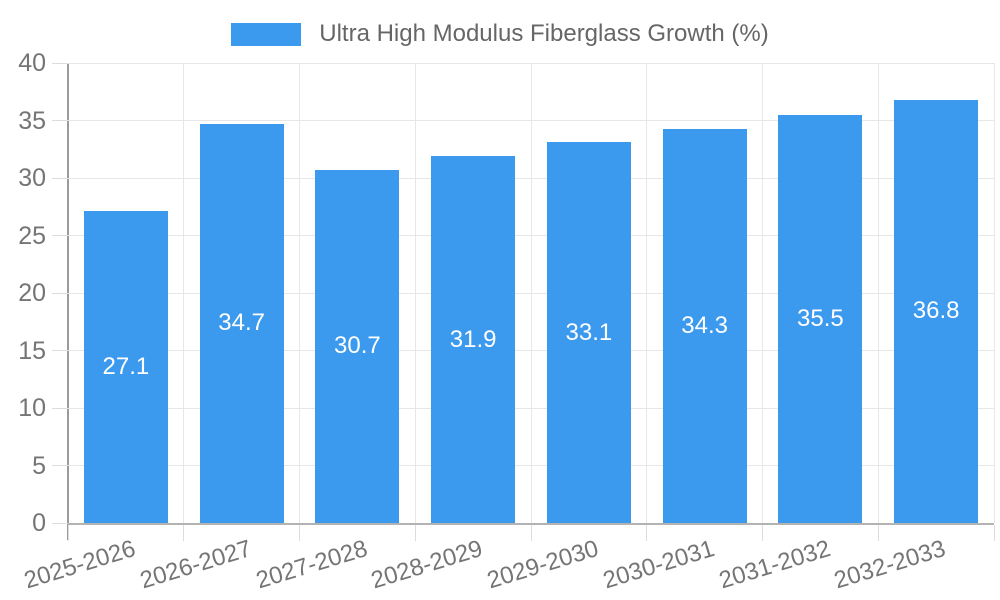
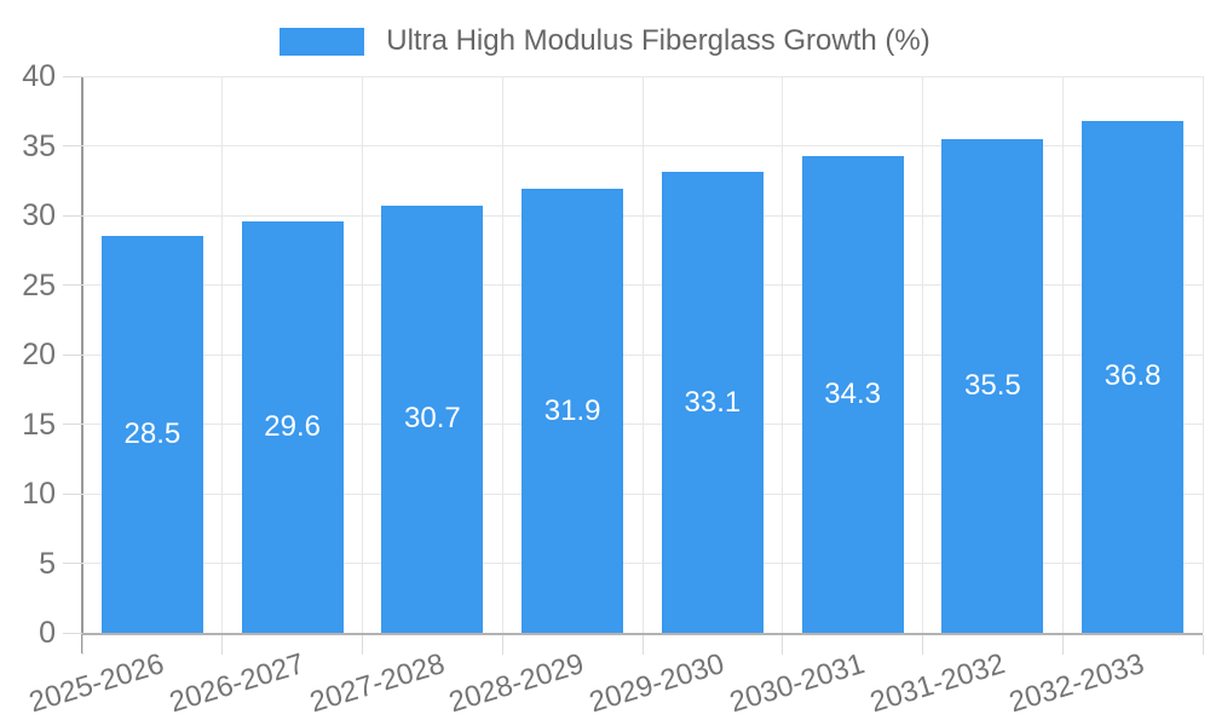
2025-2026: 27.1 -> 28.5
2026-2027: 34.7 -> 29.6
